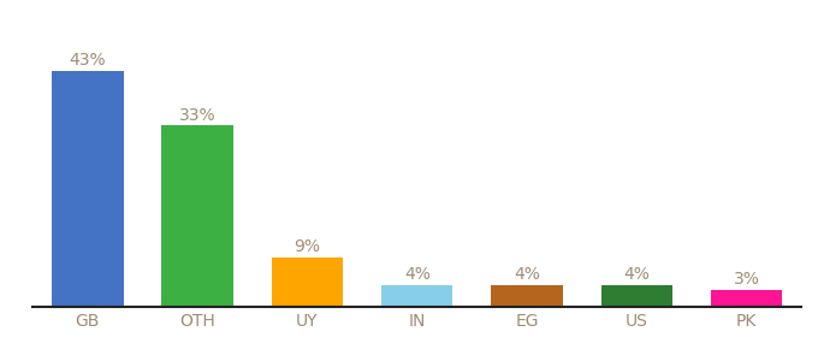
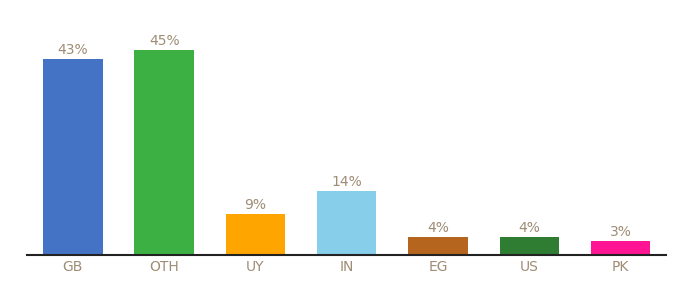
OTH: 33% -> 45%
IN: 4% -> 14%
